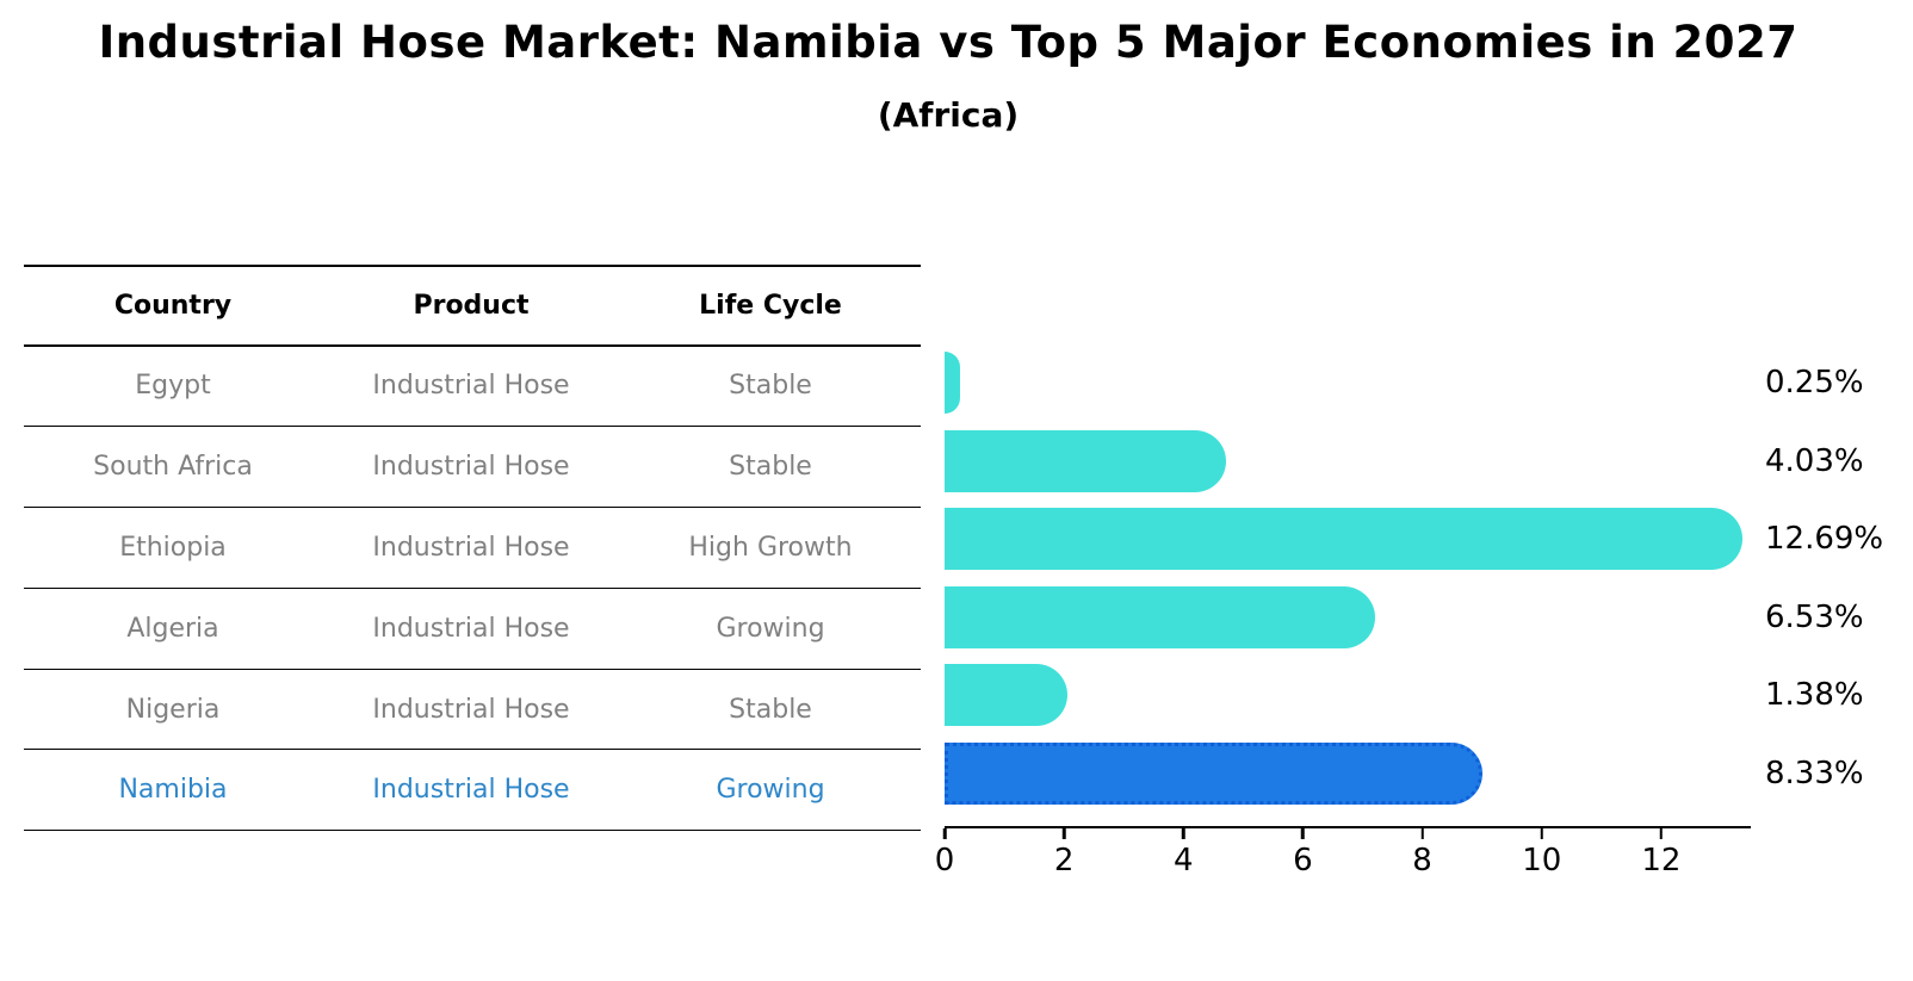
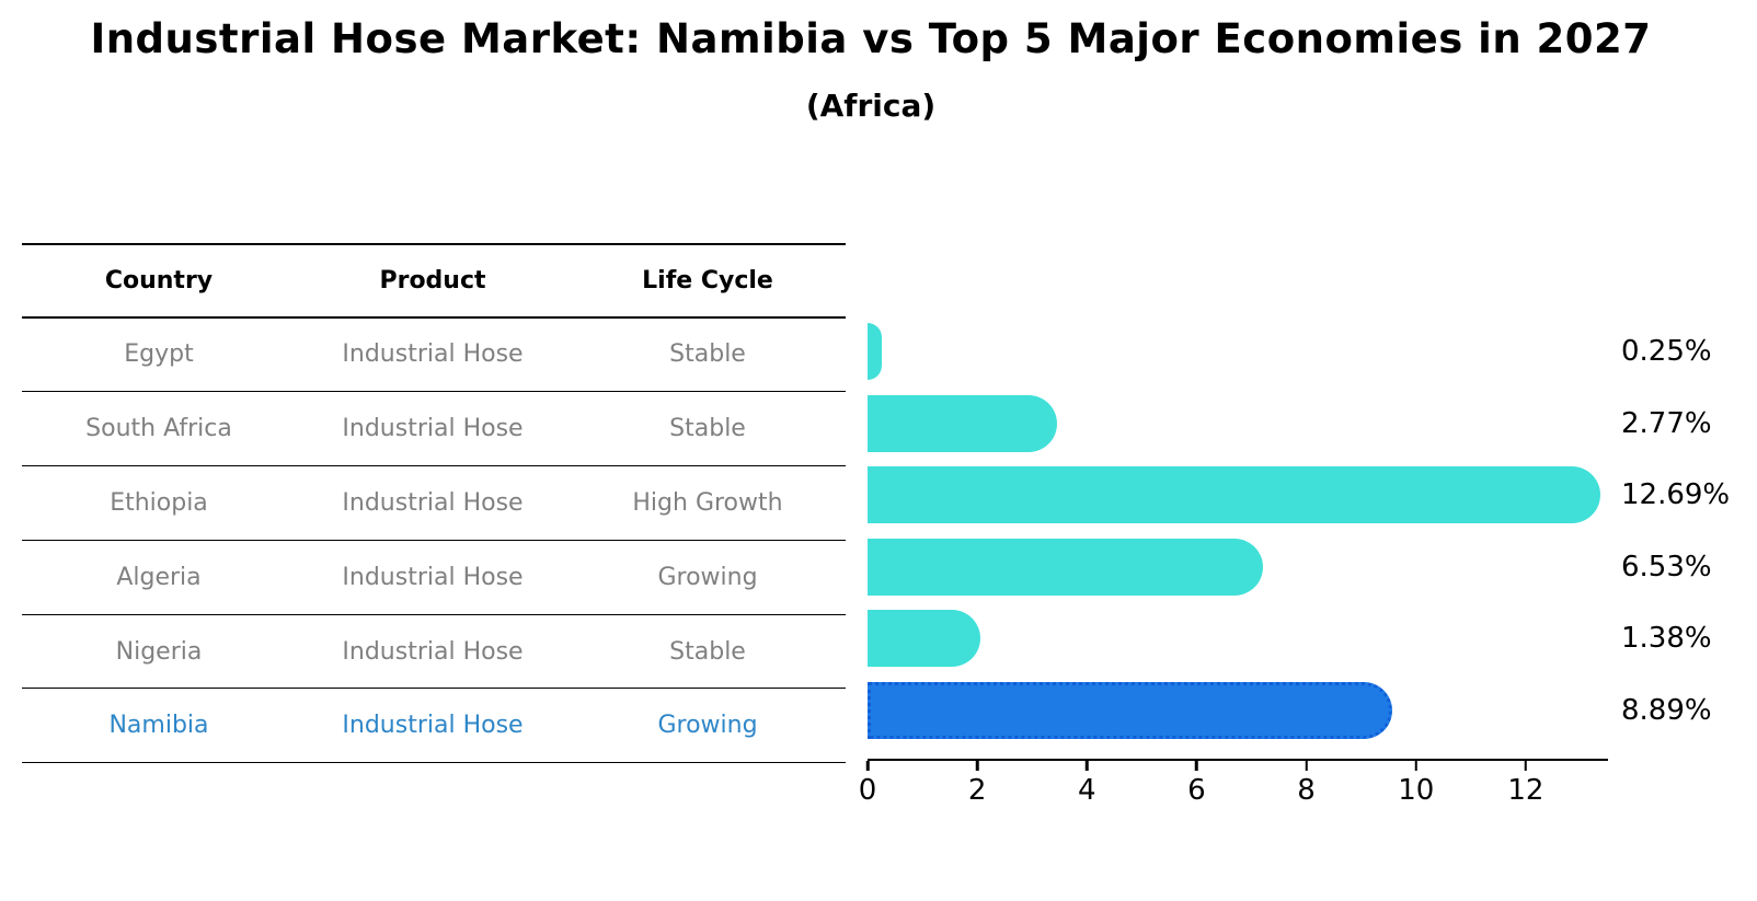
South Africa: 4.03% -> 2.77%
Namibia: 8.33% -> 8.89%
